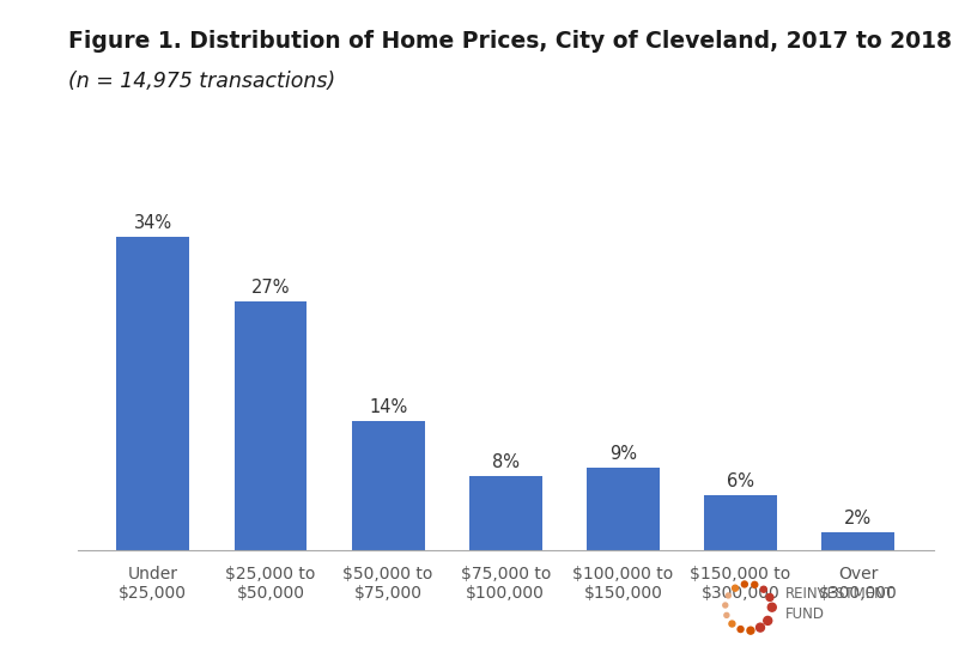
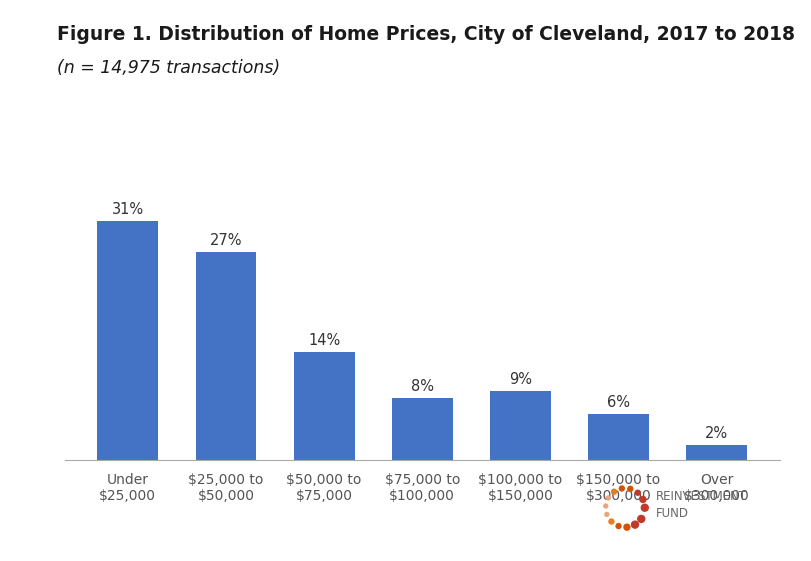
Under $25,000: 34% -> 31%
